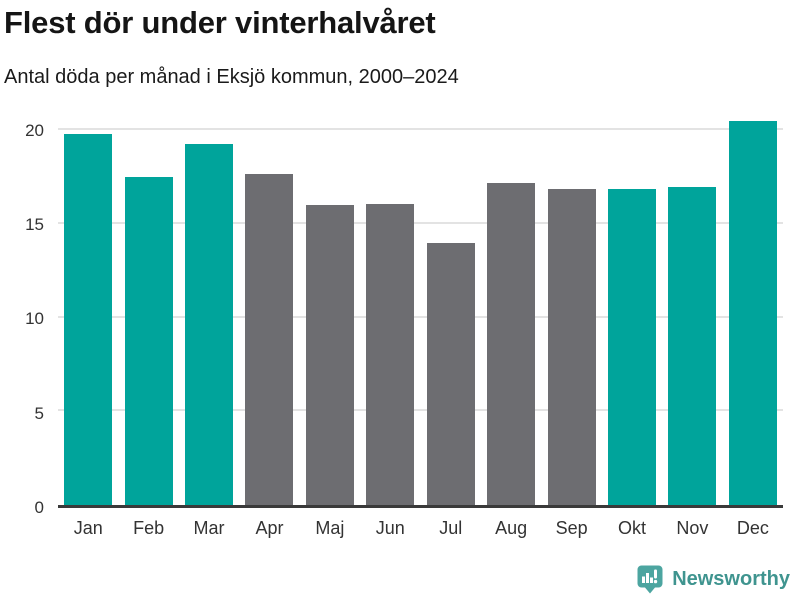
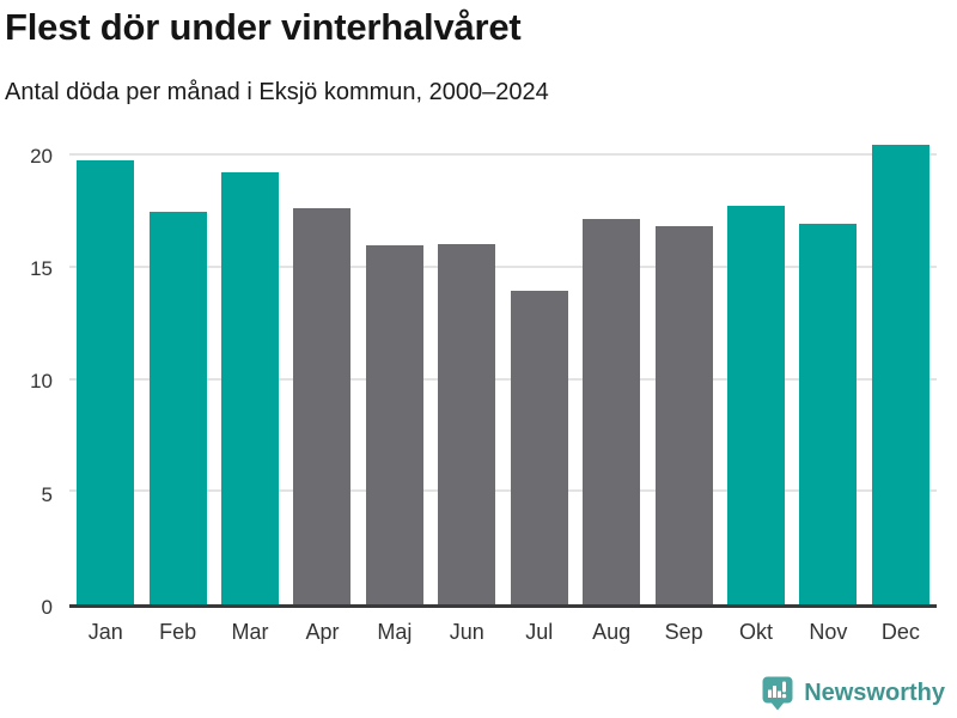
Okt: 16.9 -> 17.8
